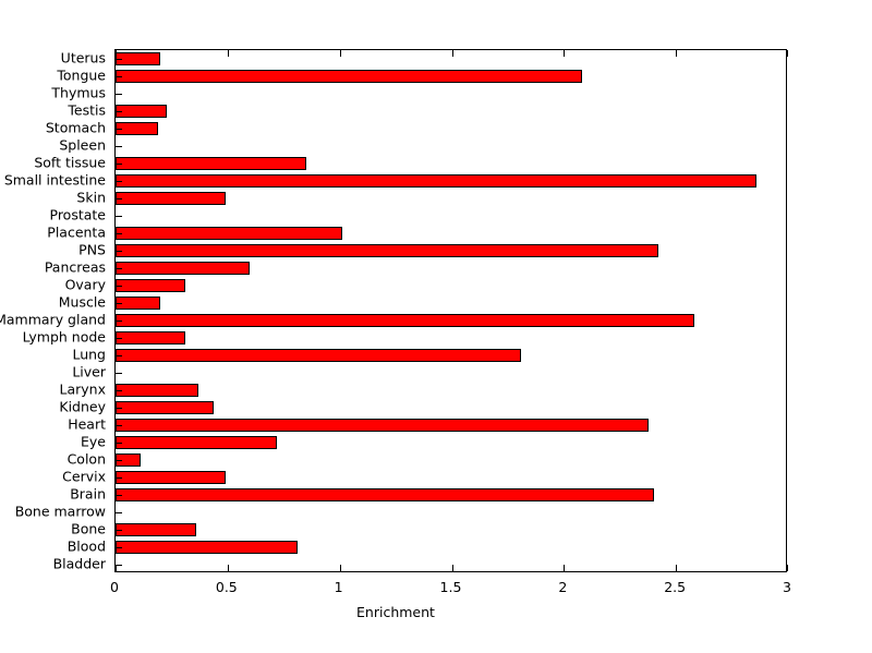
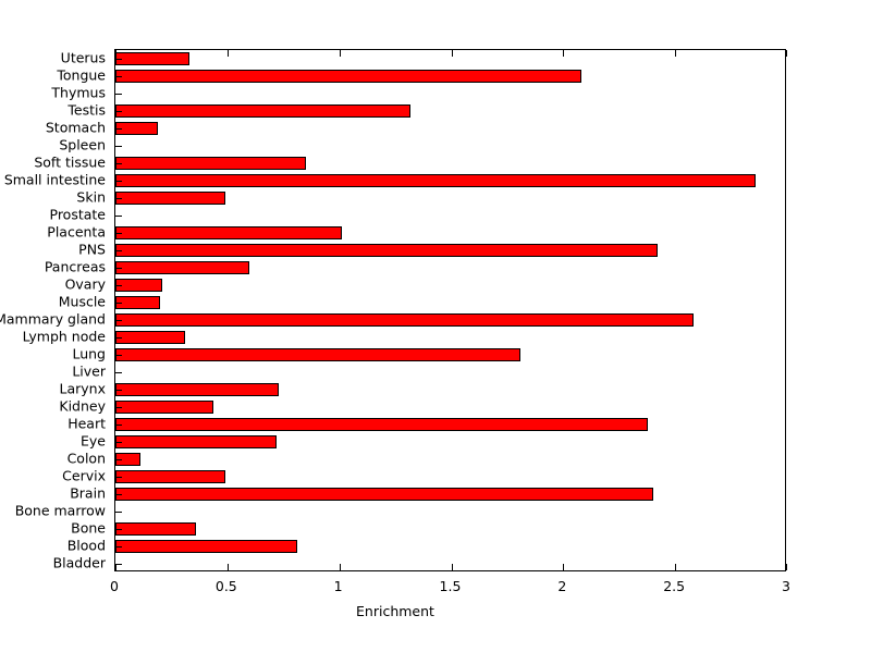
Uterus: 0.20 -> 0.33
Testis: 0.23 -> 1.32
Ovary: 0.31 -> 0.21
Larynx: 0.37 -> 0.73
